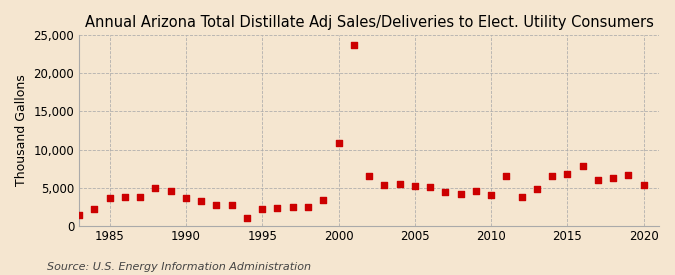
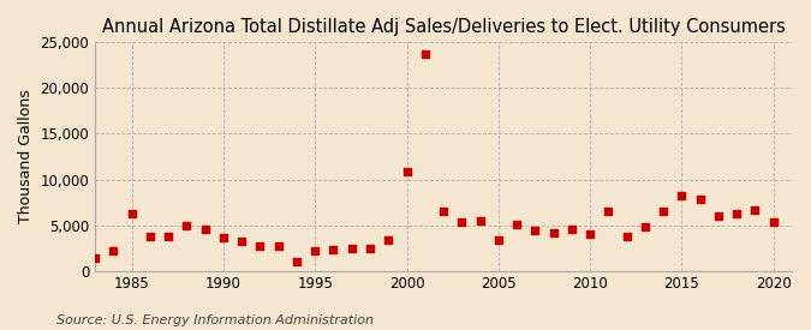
1985: 3,600 -> 6,200
2005: 5,200 -> 3,400
2015: 6,800 -> 8,200
